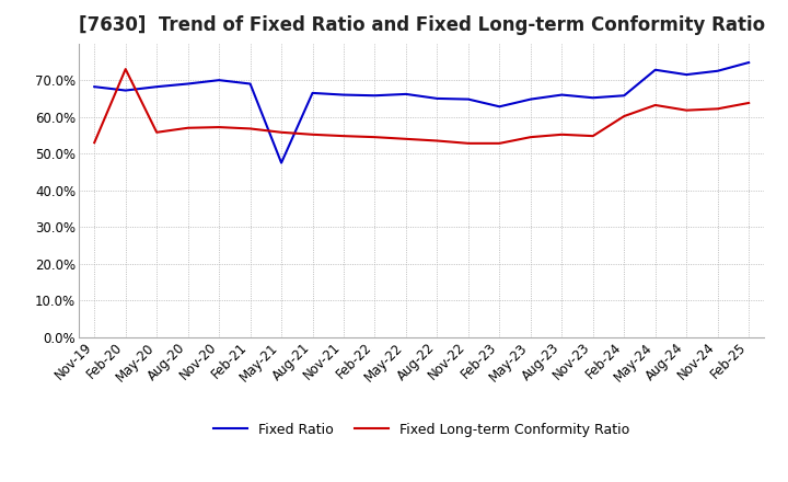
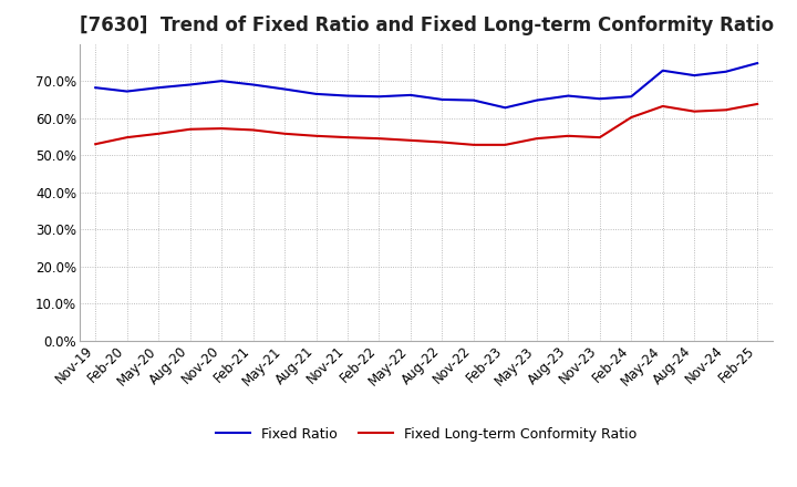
Fixed Long-term Conformity Ratio/Feb-20: 73.0% -> 54.8%
Fixed Ratio/May-21: 47.5% -> 67.8%
